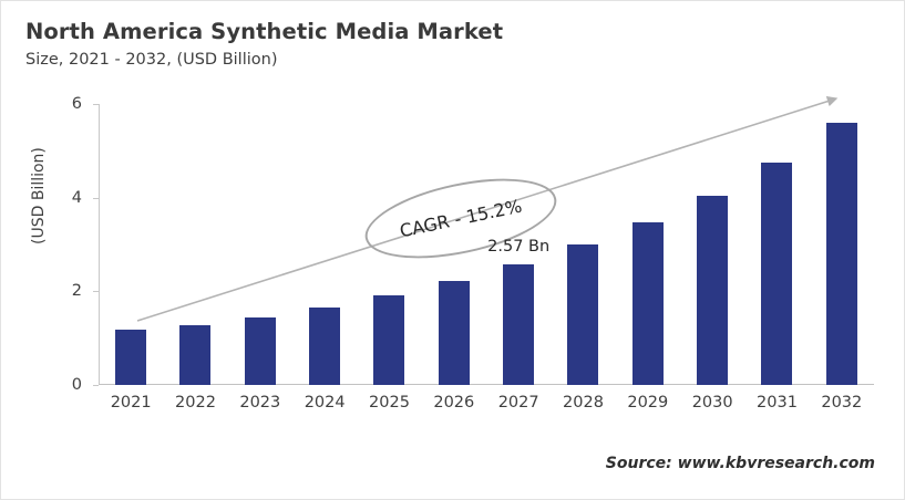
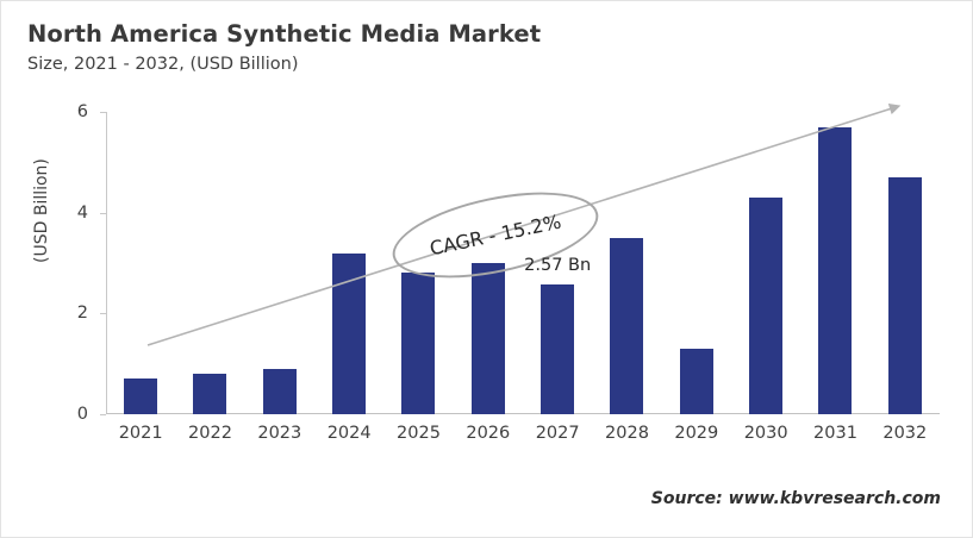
2021: 1.2 -> 0.7
2022: 1.3 -> 0.8
2023: 1.4 -> 0.9
2024: 1.7 -> 3.2
2025: 1.9 -> 2.8
2026: 2.2 -> 3.0
2028: 3.0 -> 3.5
2029: 3.5 -> 1.3
2030: 4.0 -> 4.3
2031: 4.8 -> 5.7
2032: 5.6 -> 4.7
